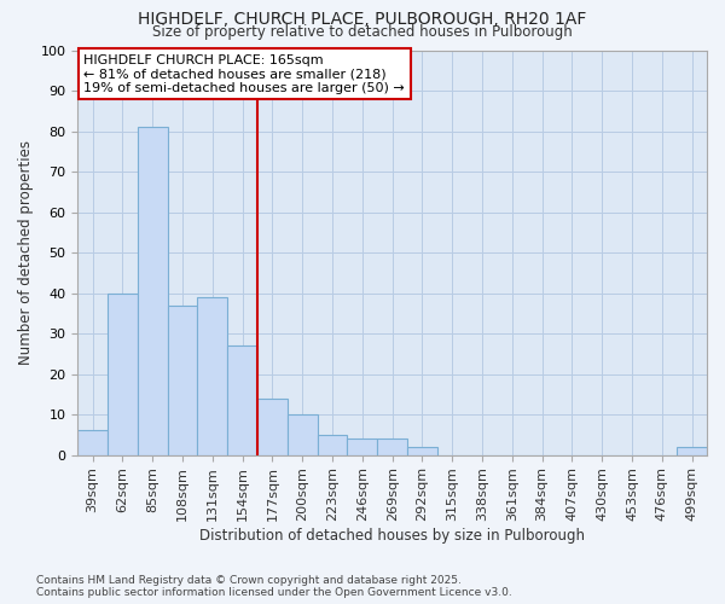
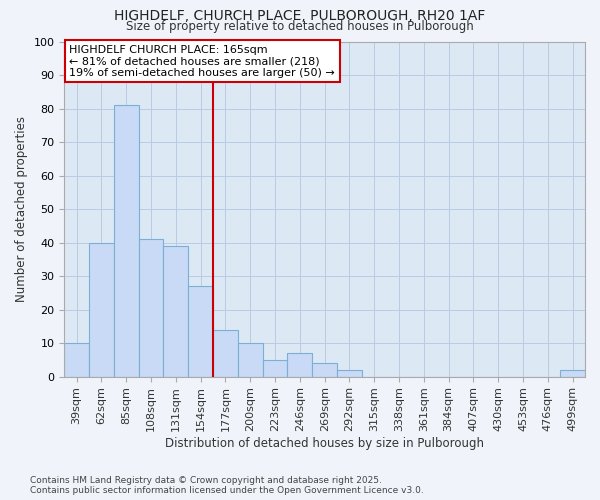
39sqm: 6 -> 10
108sqm: 37 -> 41
246sqm: 4 -> 7
